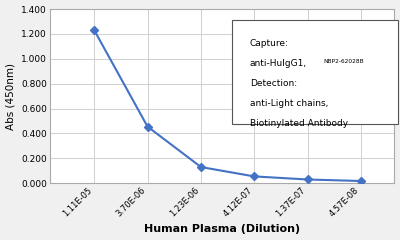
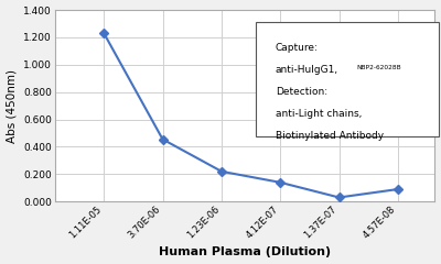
1.23E-06: 0.13 -> 0.22
4.12E-07: 0.06 -> 0.14
4.57E-08: 0.02 -> 0.09
